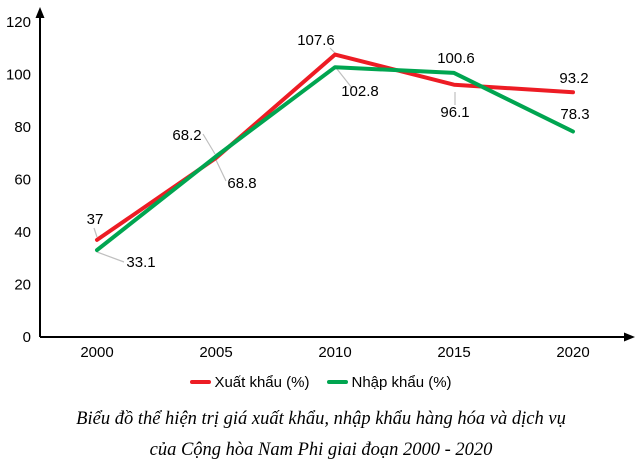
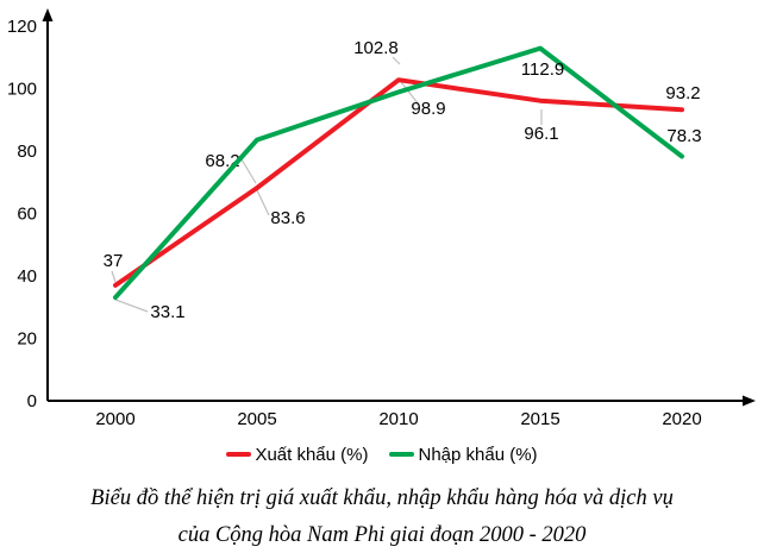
Nhập khẩu (%)/2005: 68.8 -> 83.6
Xuất khẩu (%)/2010: 107.6 -> 102.8
Nhập khẩu (%)/2010: 102.8 -> 98.9
Nhập khẩu (%)/2015: 100.6 -> 112.9
